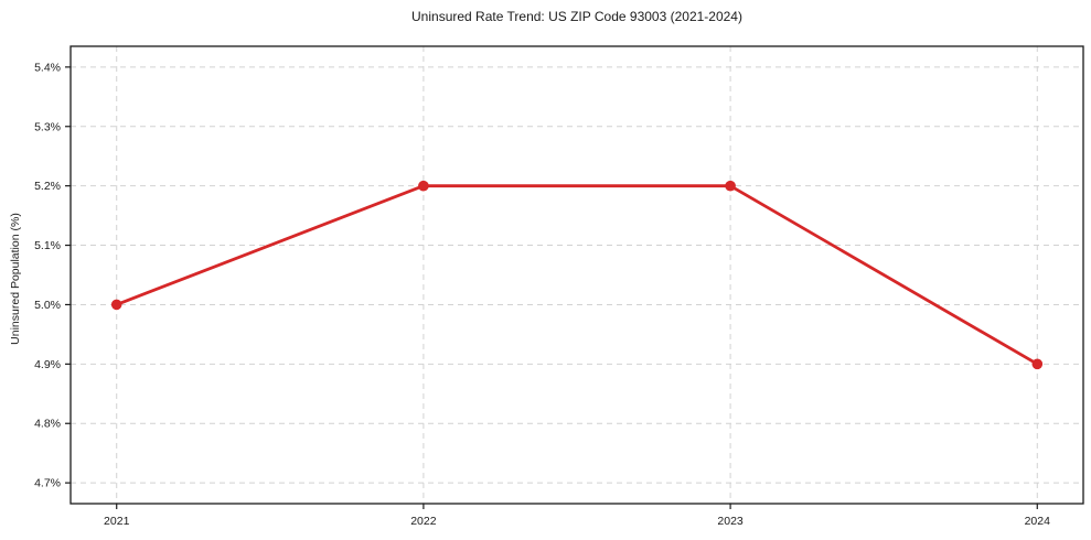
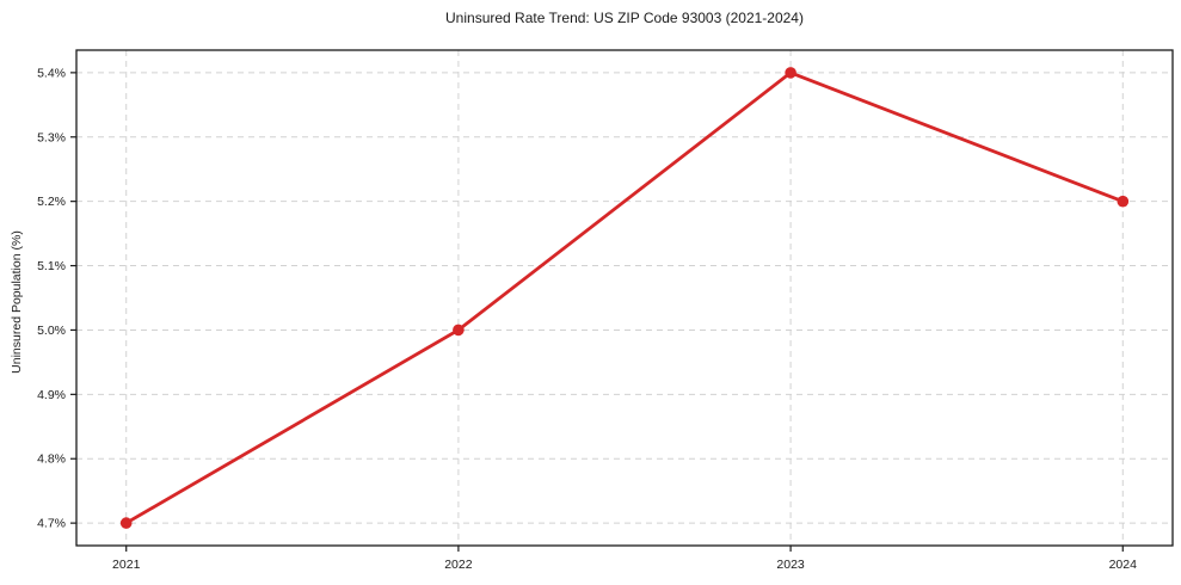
2021: 5.0% -> 4.7%
2022: 5.2% -> 5.0%
2023: 5.2% -> 5.4%
2024: 4.9% -> 5.2%
